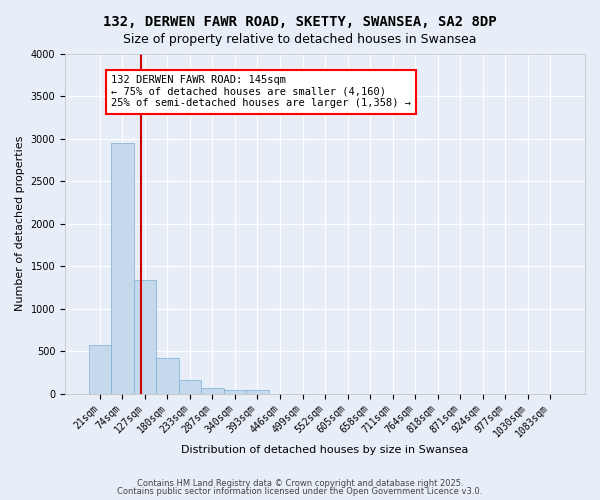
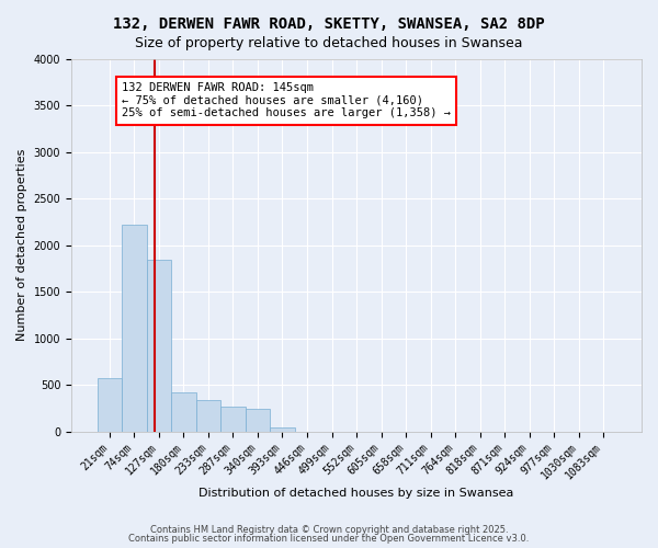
74sqm: 2950 -> 2220
127sqm: 1340 -> 1840
233sqm: 160 -> 340
287sqm: 70 -> 260
340sqm: 40 -> 240
